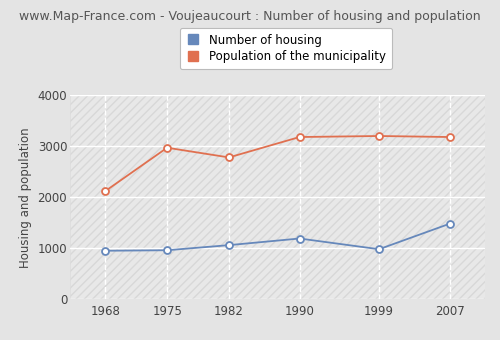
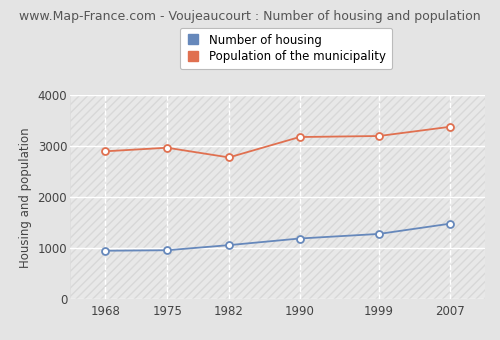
Population of the municipality/1968: 2120 -> 2900
Number of housing/1999: 980 -> 1280
Population of the municipality/2007: 3180 -> 3380
